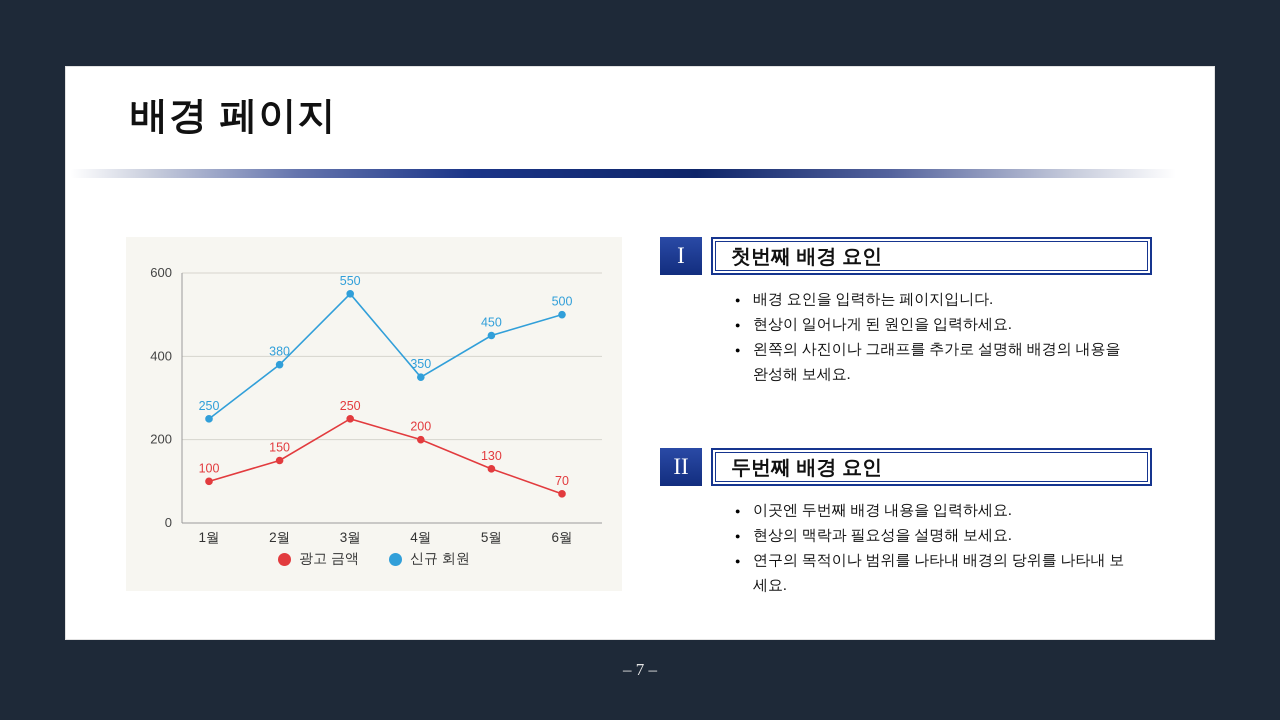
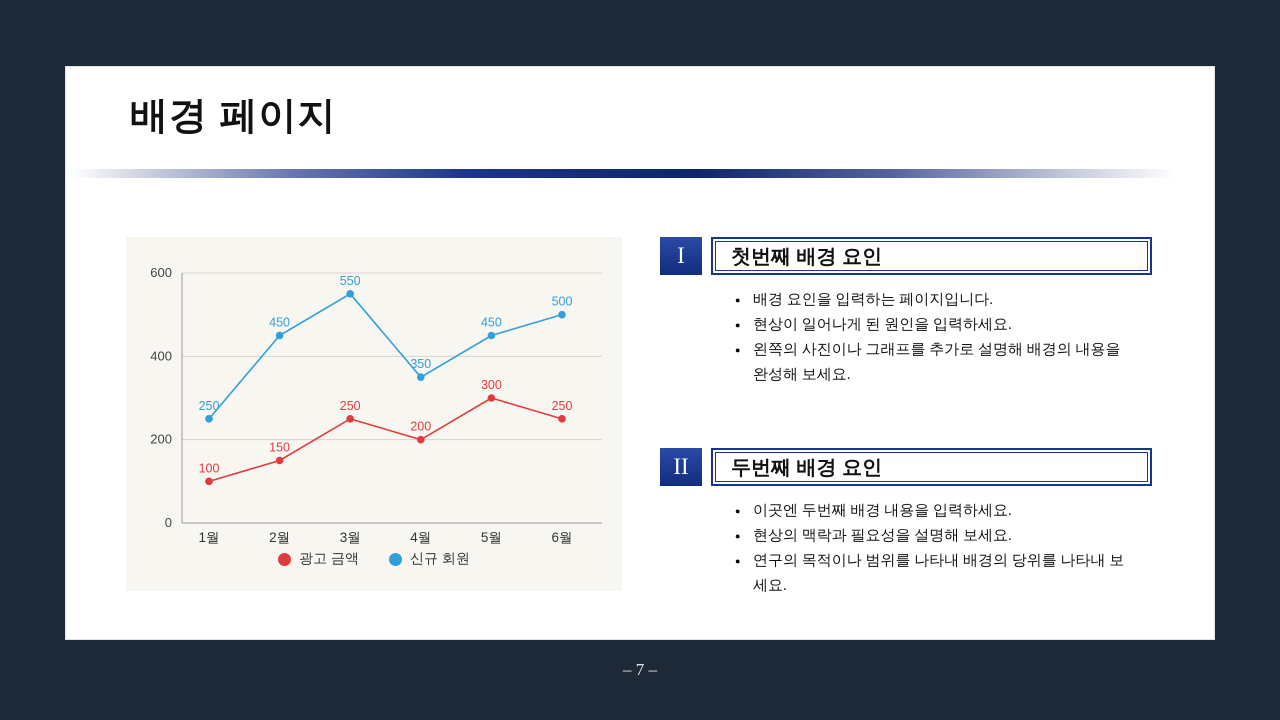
신규 회원/2월: 380 -> 450
광고 금액/5월: 130 -> 300
광고 금액/6월: 70 -> 250
